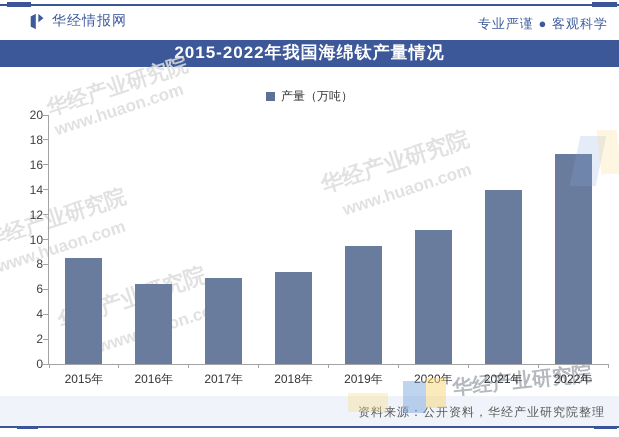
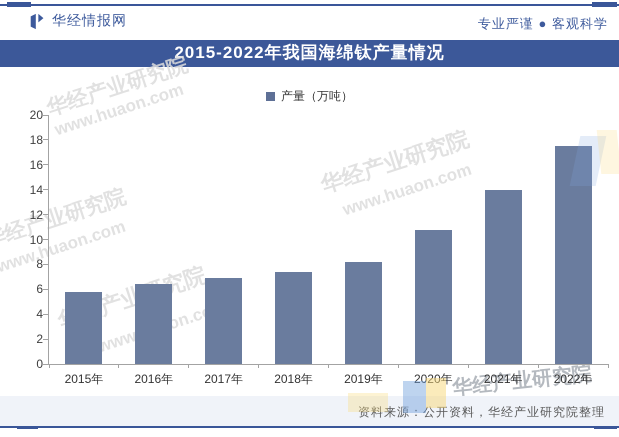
2015年: 8.5 -> 5.8
2019年: 9.5 -> 8.2
2022年: 16.9 -> 17.5
